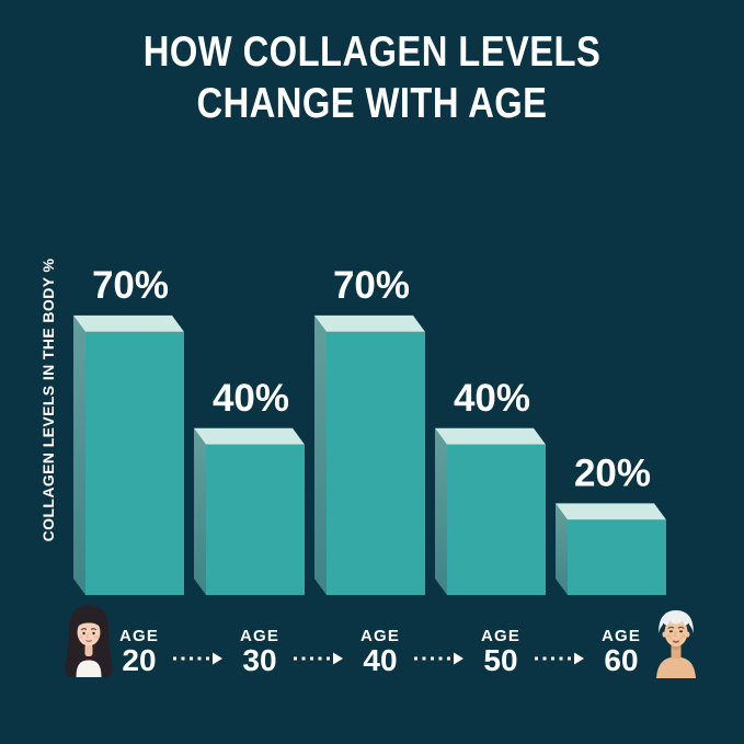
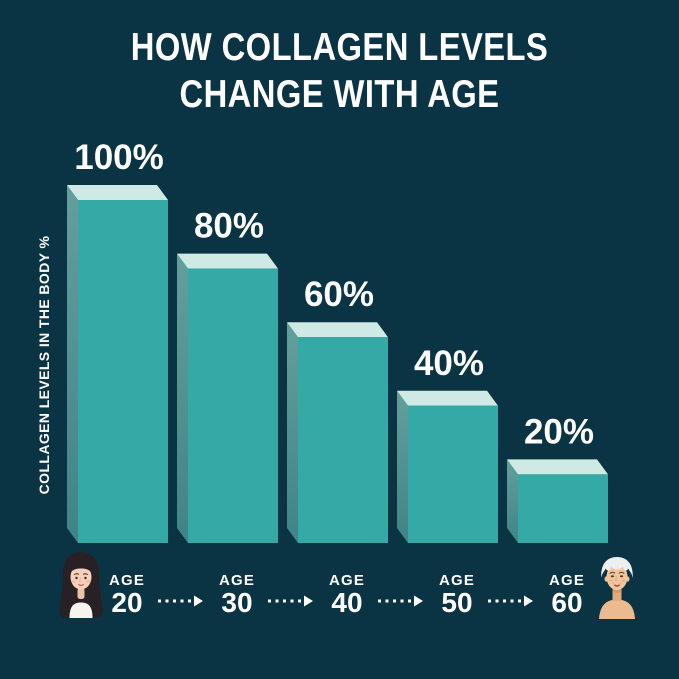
20: 70% -> 100%
30: 40% -> 80%
40: 70% -> 60%
